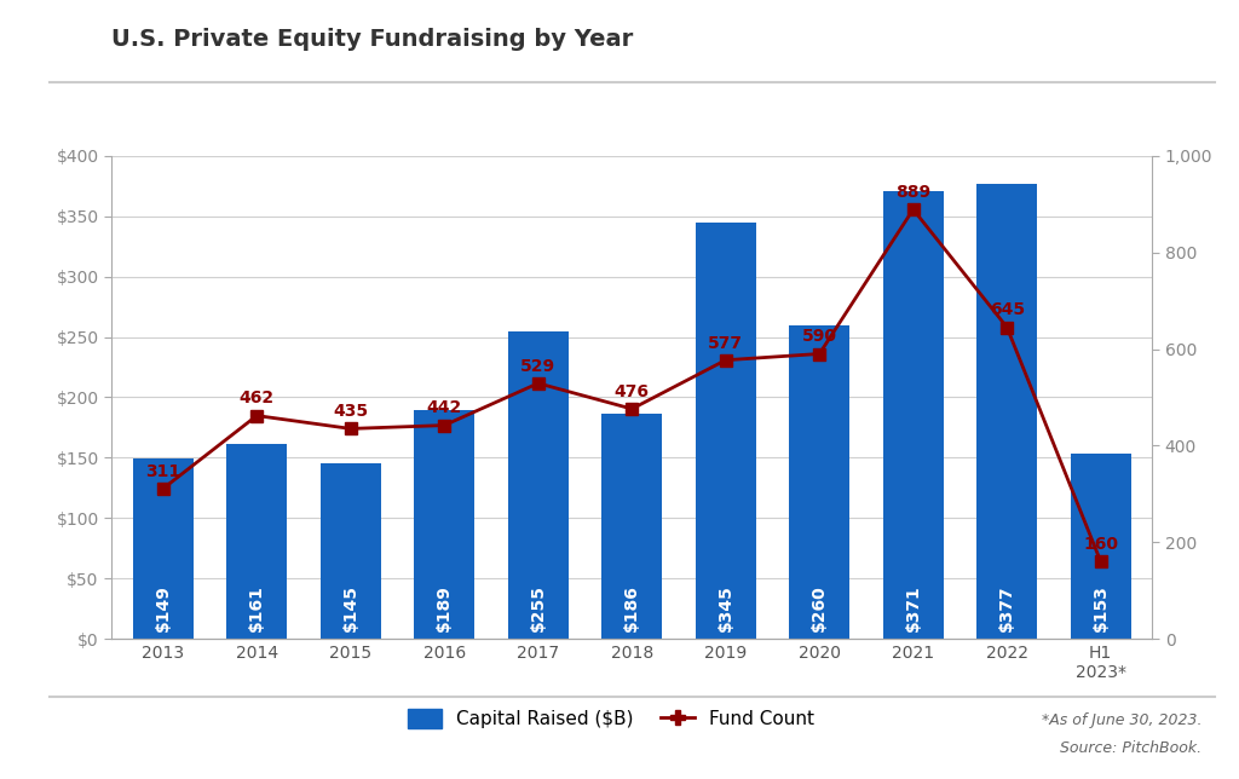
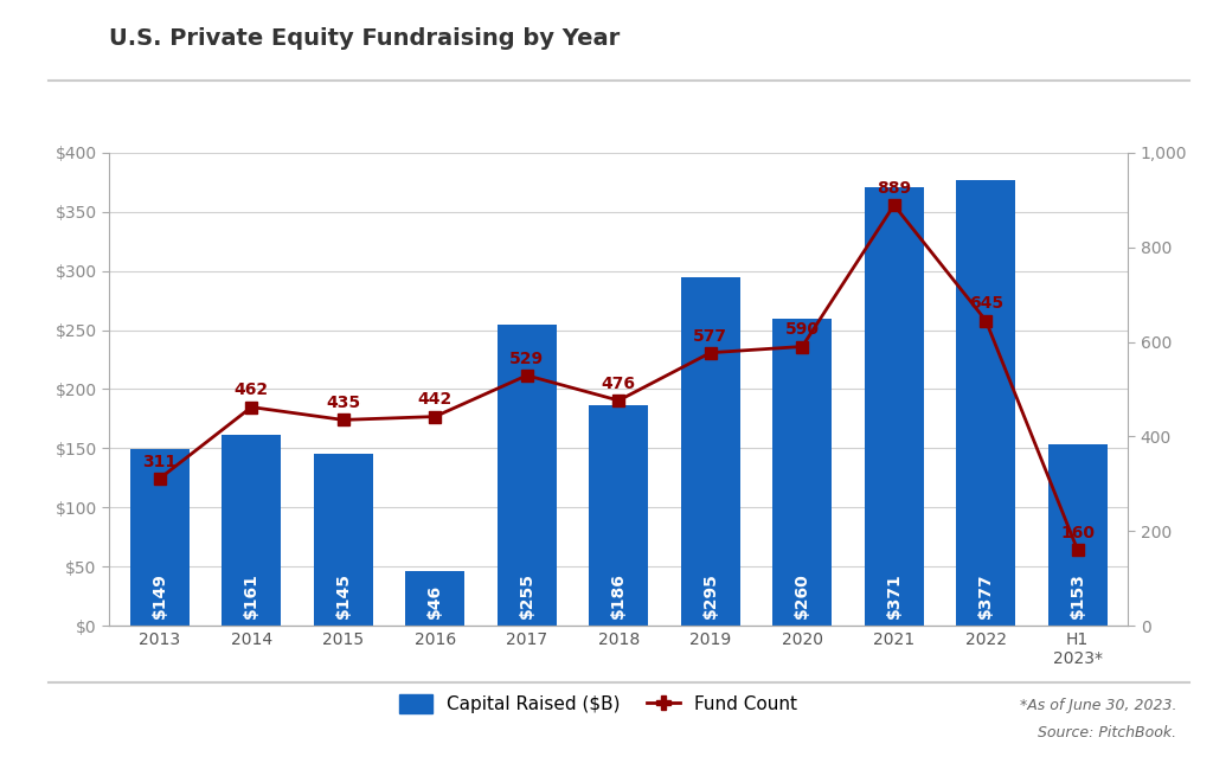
Capital Raised ($B)/2016: $189 -> $46
Capital Raised ($B)/2019: $345 -> $295
